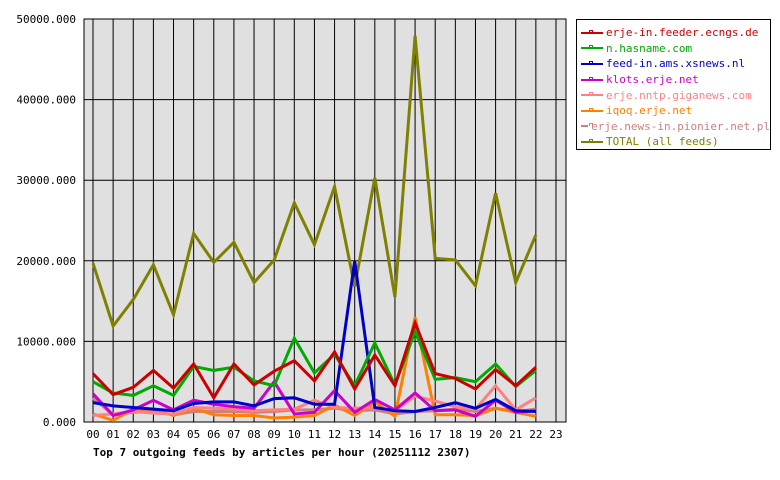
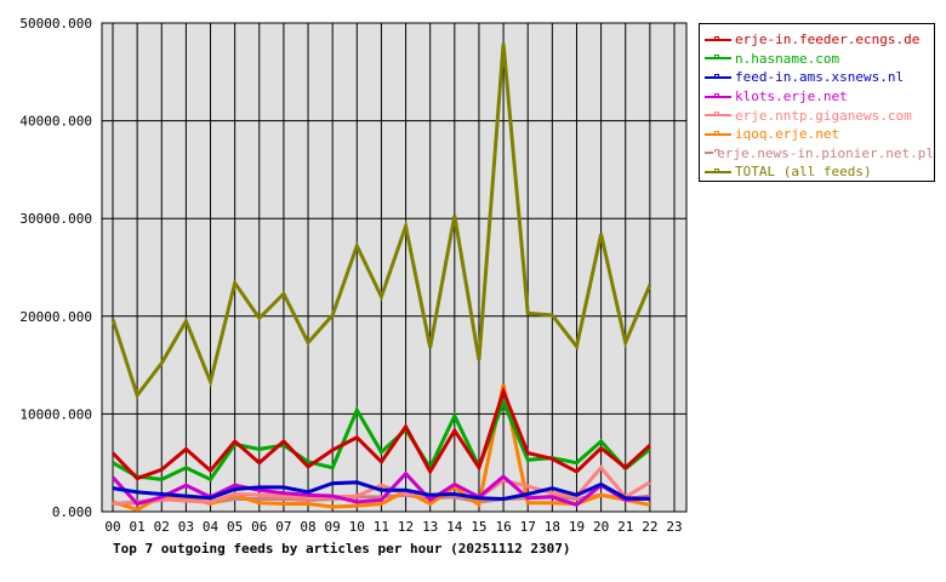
erje.news-in.pionier.net.pl/00: 3000 -> 1000
erje-in.feeder.ecngs.de/06: 3000 -> 5000
klots.erje.net/09: 5000 -> 2000
feed-in.ams.xsnews.nl/13: 20000 -> 2000
